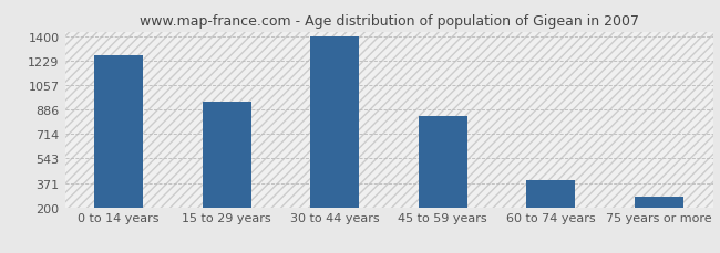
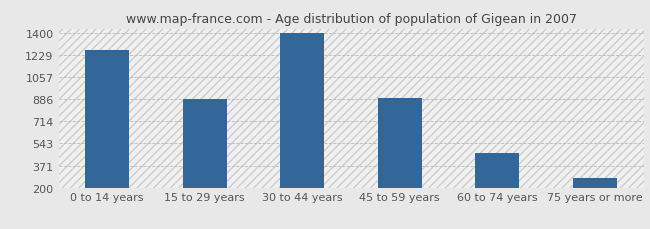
15 to 29 years: 940 -> 890
45 to 59 years: 840 -> 890
60 to 74 years: 390 -> 470
